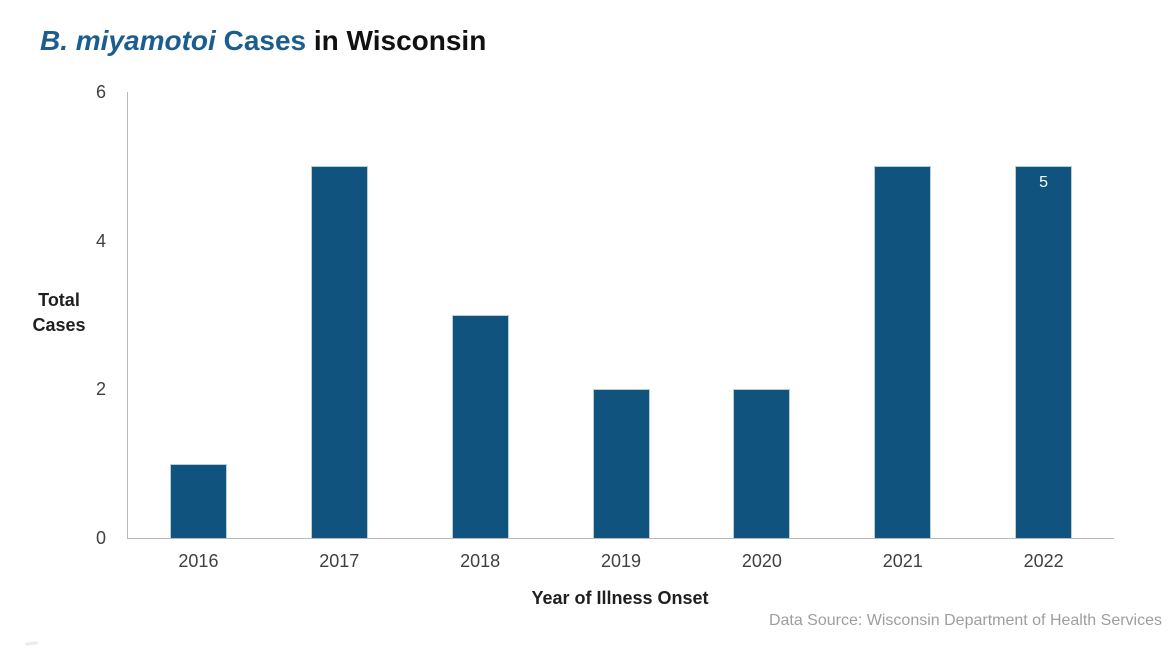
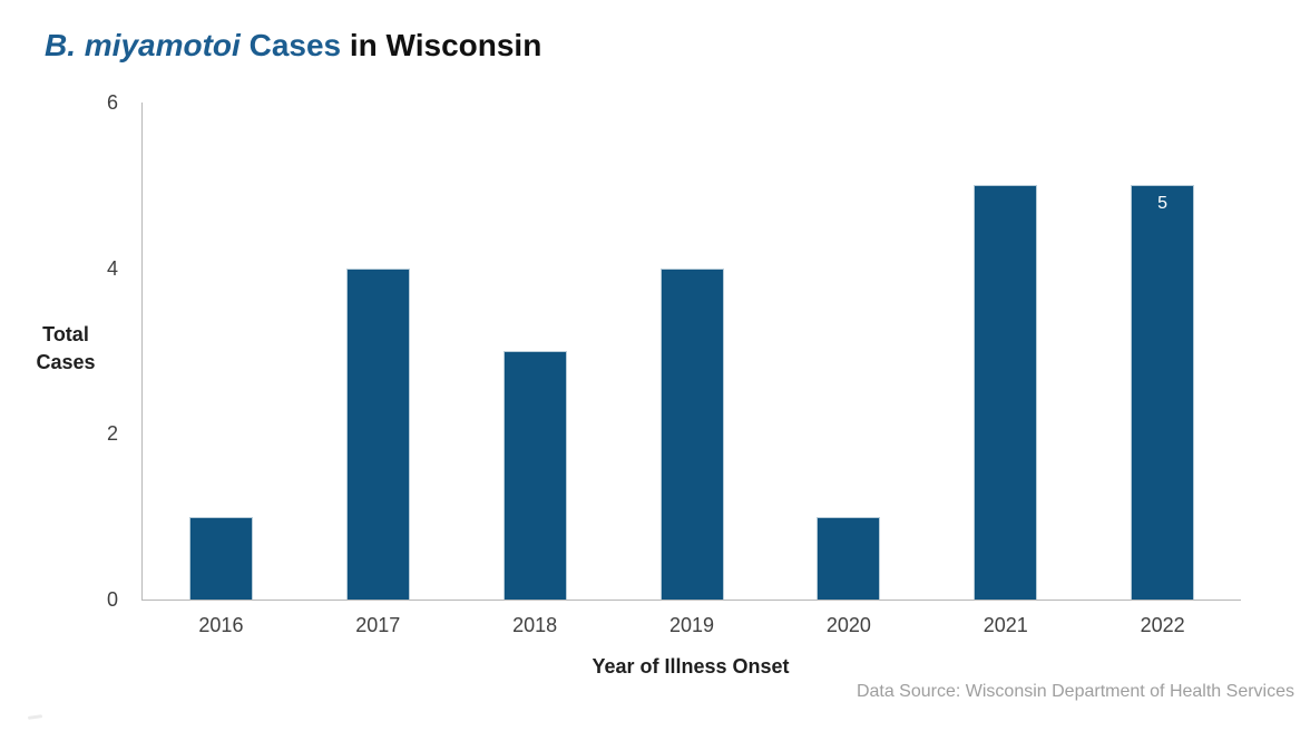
2017: 5 -> 4
2019: 2 -> 4
2020: 2 -> 1
